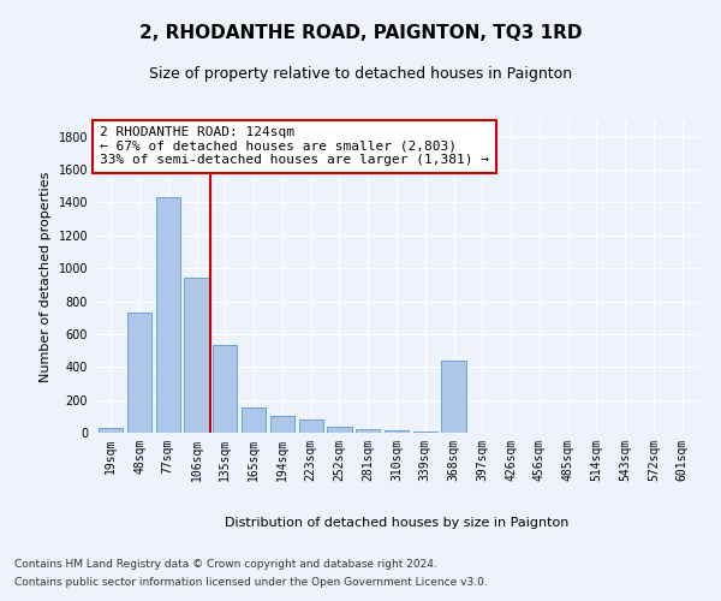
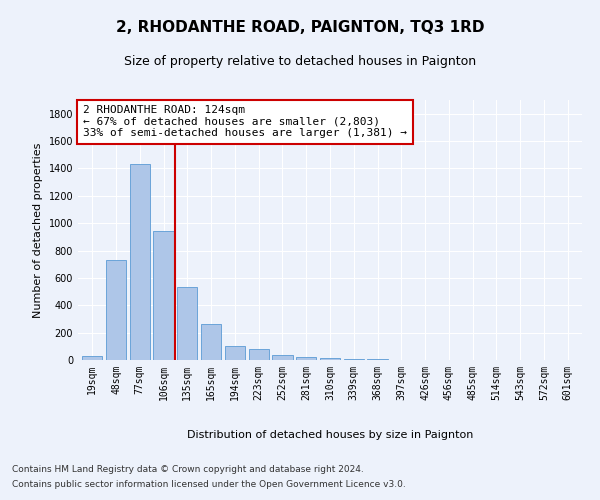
165sqm: 150 -> 260
368sqm: 440 -> 0
